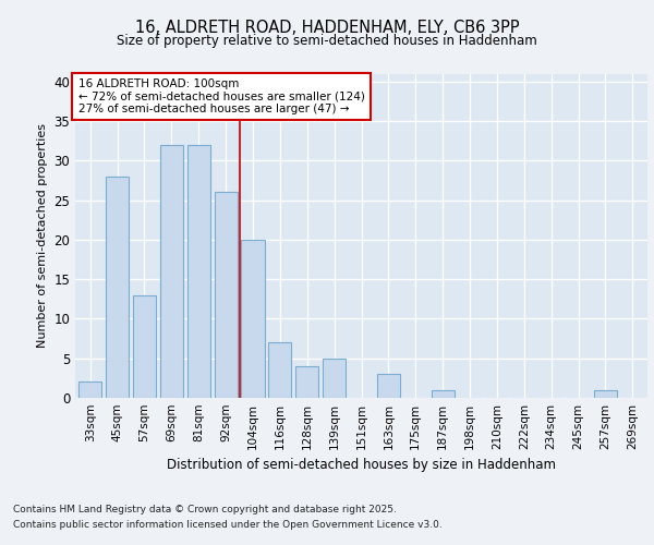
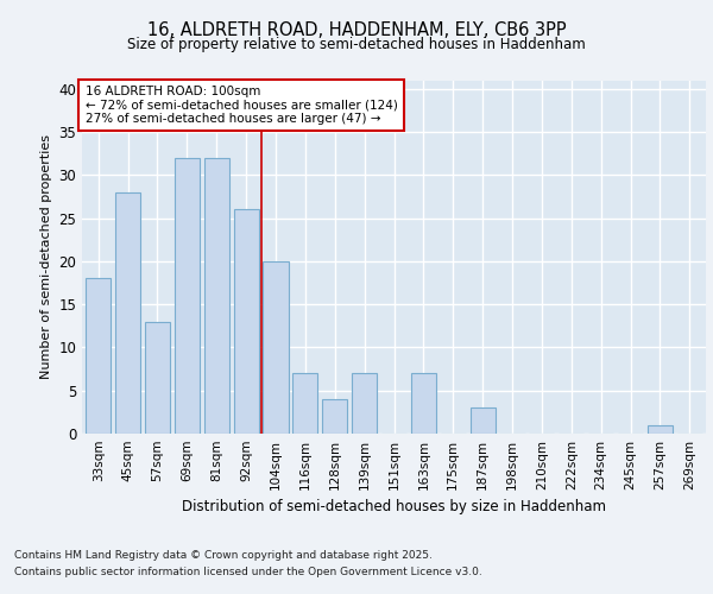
33sqm: 2 -> 18
139sqm: 5 -> 7
163sqm: 3 -> 7
187sqm: 1 -> 3
